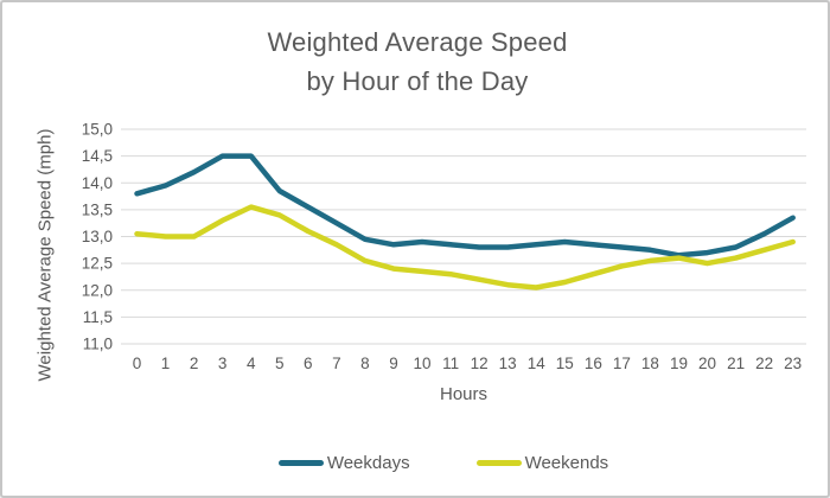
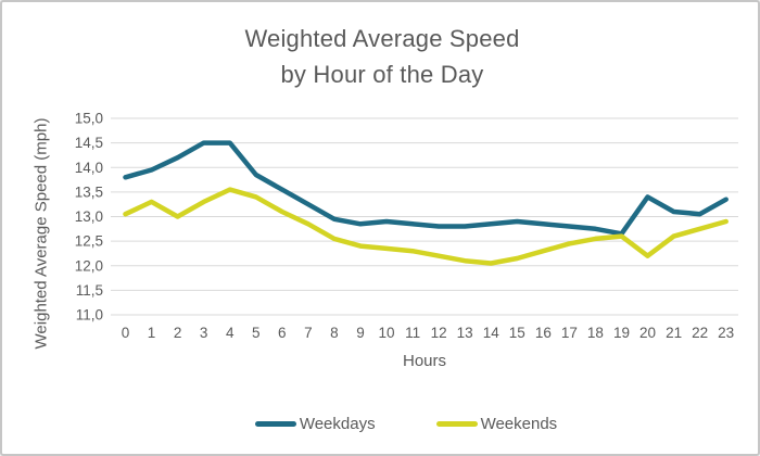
Weekends/1: 13,0 -> 13,3
Weekdays/20: 12,7 -> 13,4
Weekends/20: 12,5 -> 12,2
Weekdays/21: 12,8 -> 13,1
